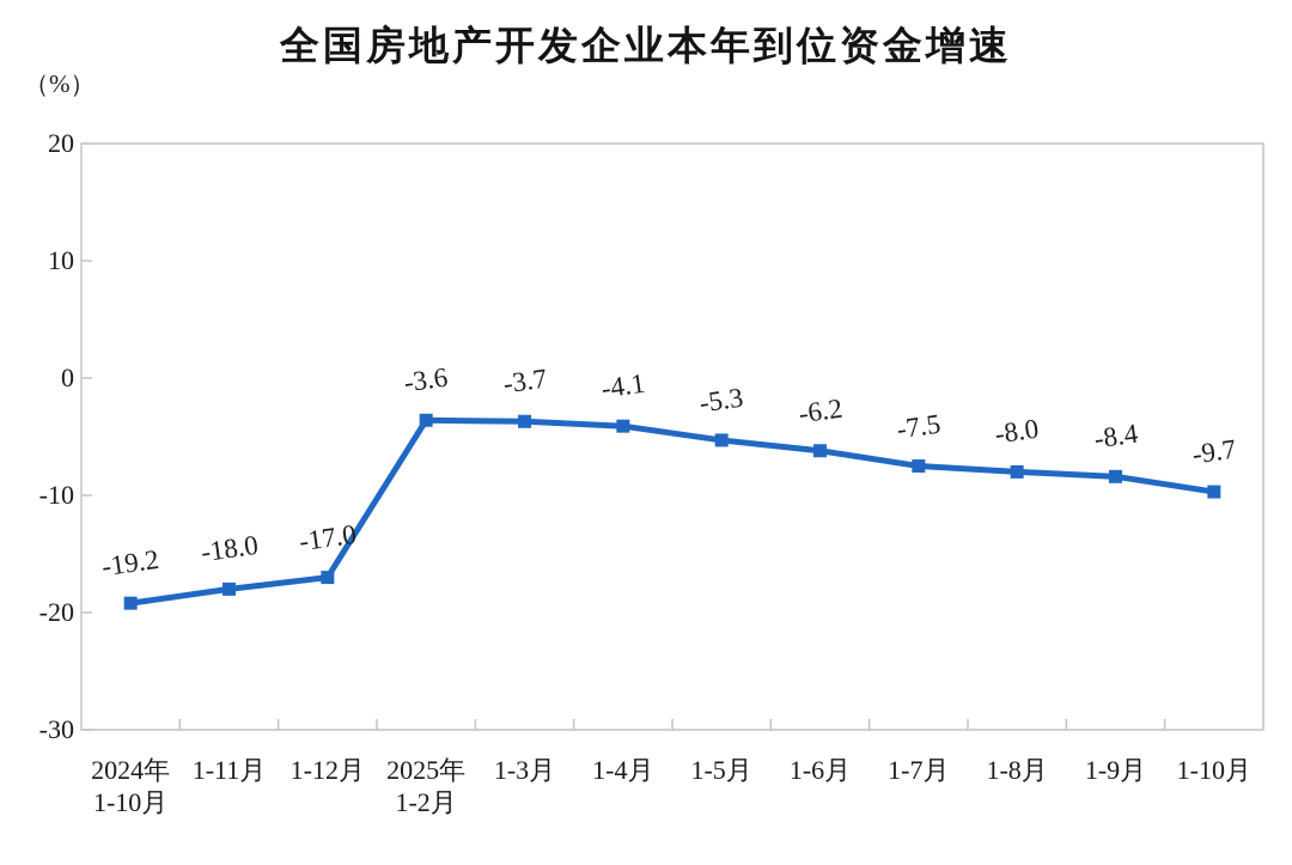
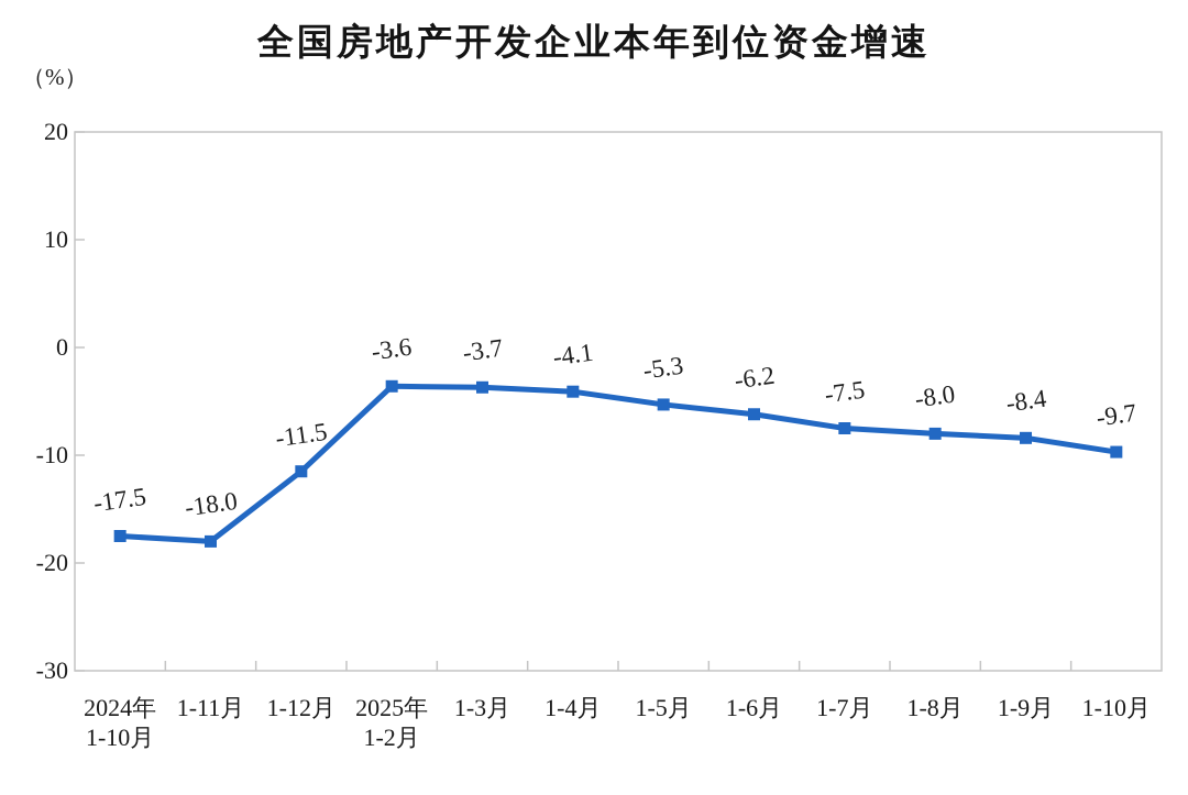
2024年 1-10月: -19.2 -> -17.5
1-12月: -17.0 -> -11.5
